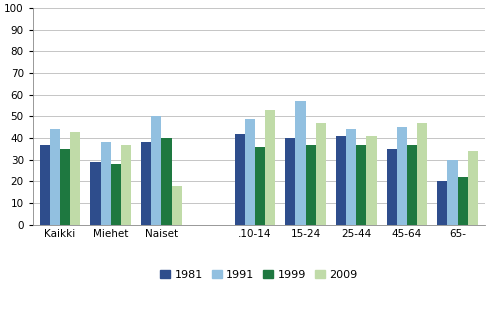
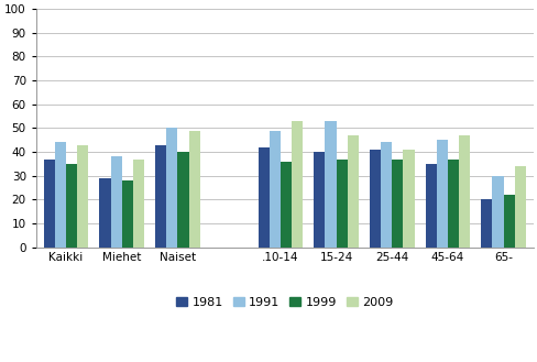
1981/Naiset: 38 -> 43
2009/Naiset: 18 -> 49
1991/15-24: 57 -> 53
